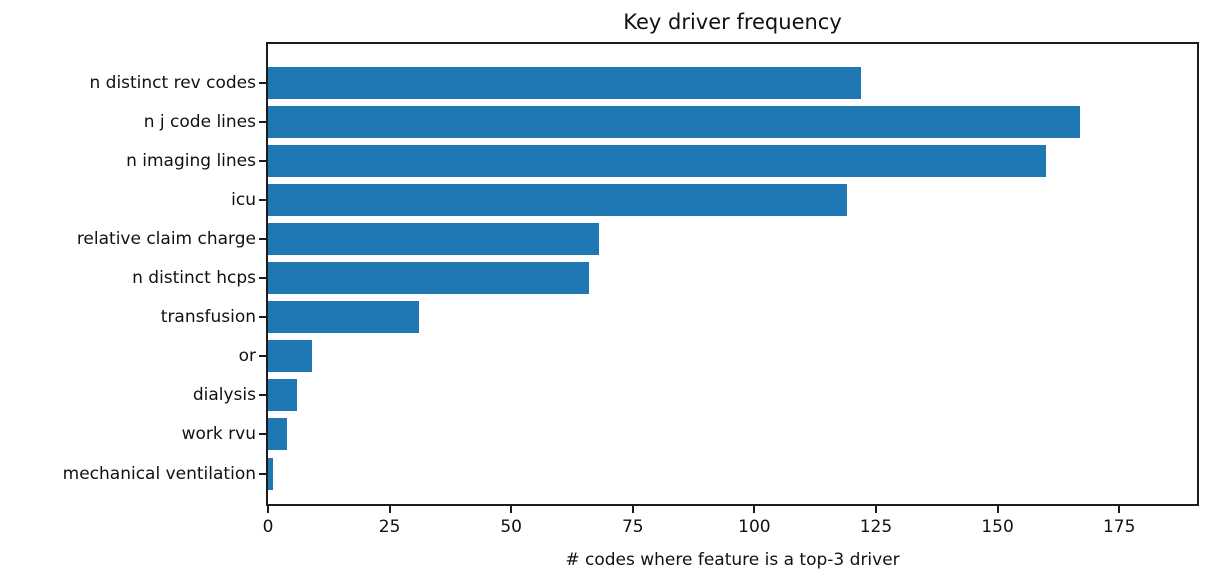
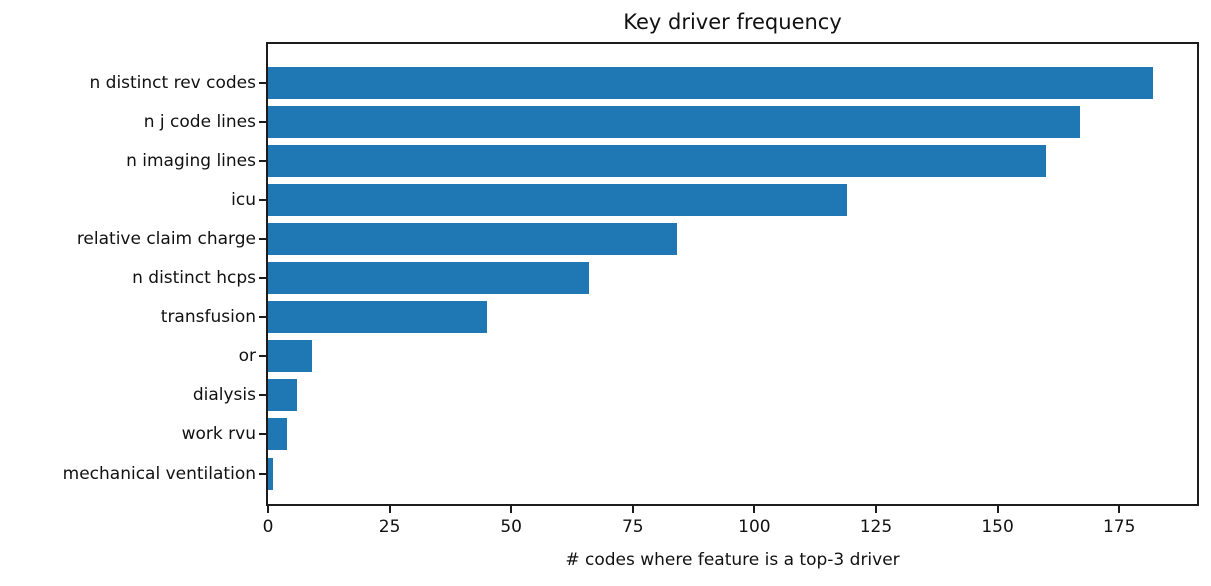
n distinct rev codes: 122 -> 182
relative claim charge: 68 -> 84
transfusion: 31 -> 45
